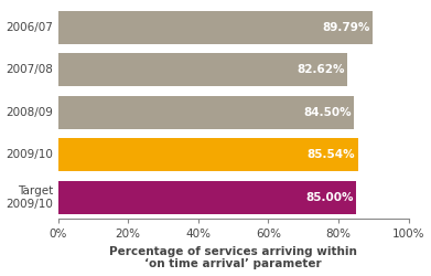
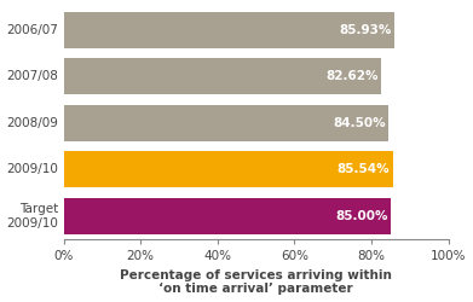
2006/07: 89.79% -> 85.93%
